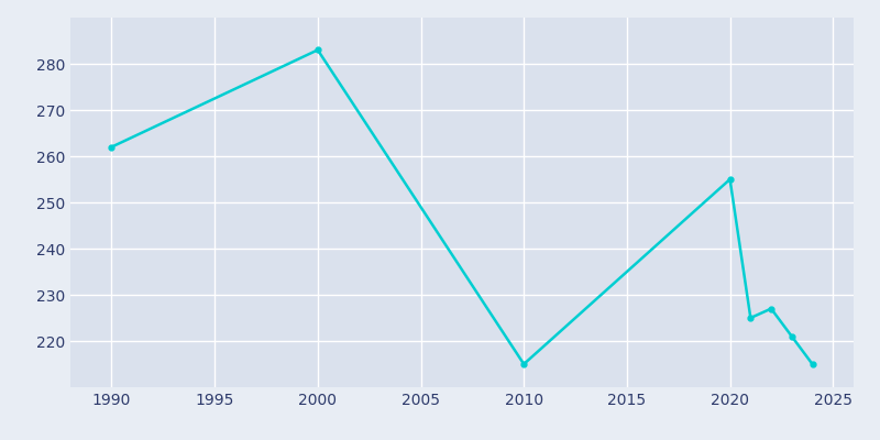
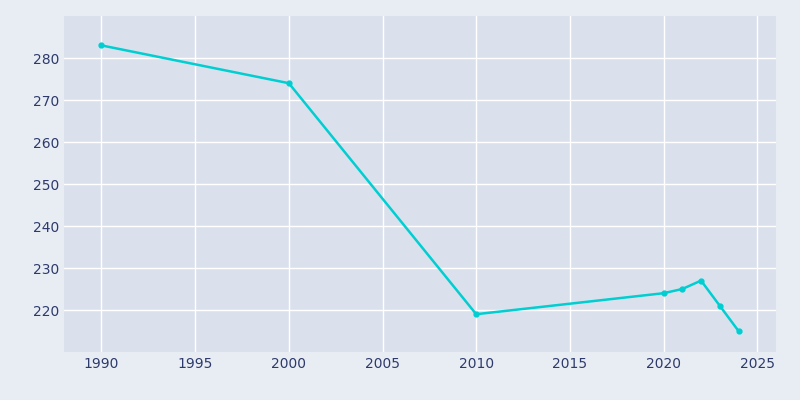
1990: 262 -> 283
2000: 283 -> 274
2010: 215 -> 219
2020: 255 -> 224
